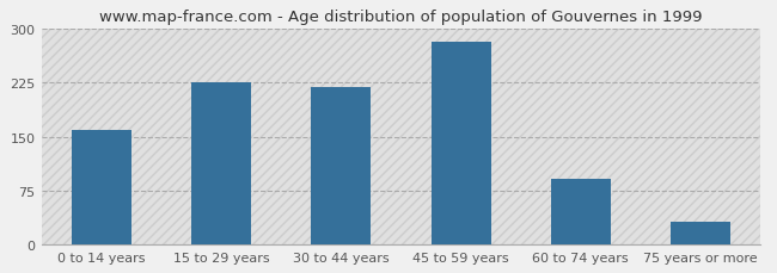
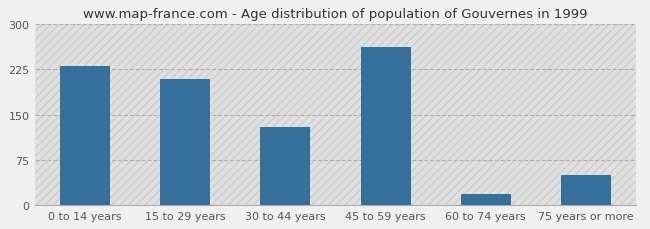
0 to 14 years: 160 -> 230
15 to 29 years: 225 -> 210
30 to 44 years: 220 -> 130
45 to 59 years: 283 -> 262
60 to 74 years: 92 -> 18
75 years or more: 32 -> 50
